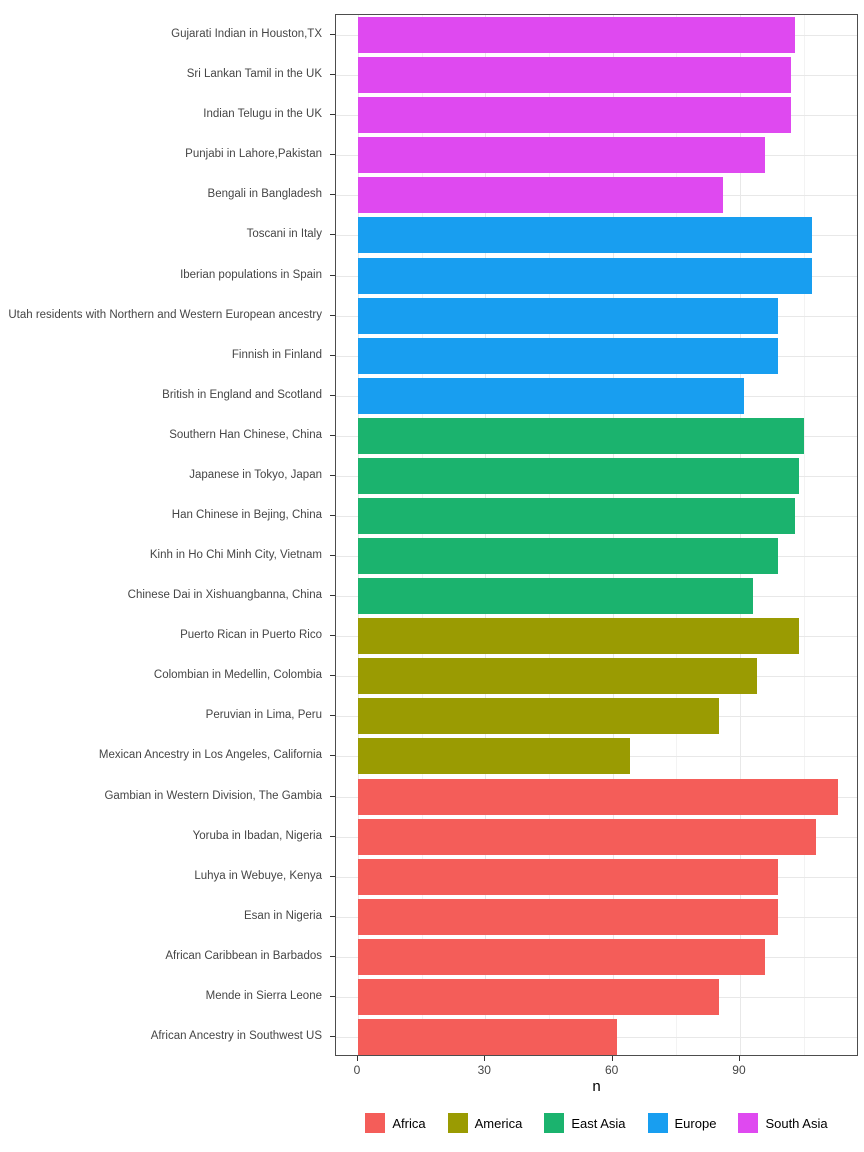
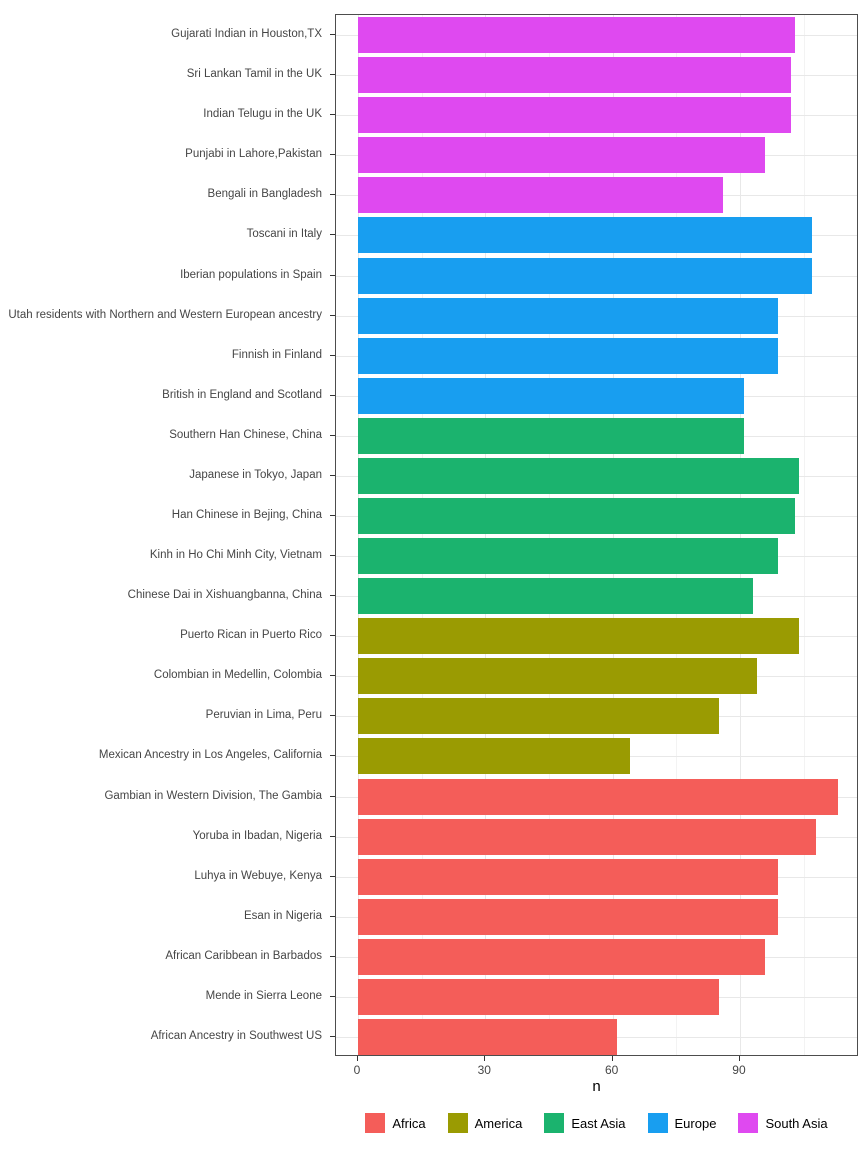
Southern Han Chinese, China: 105 -> 91
